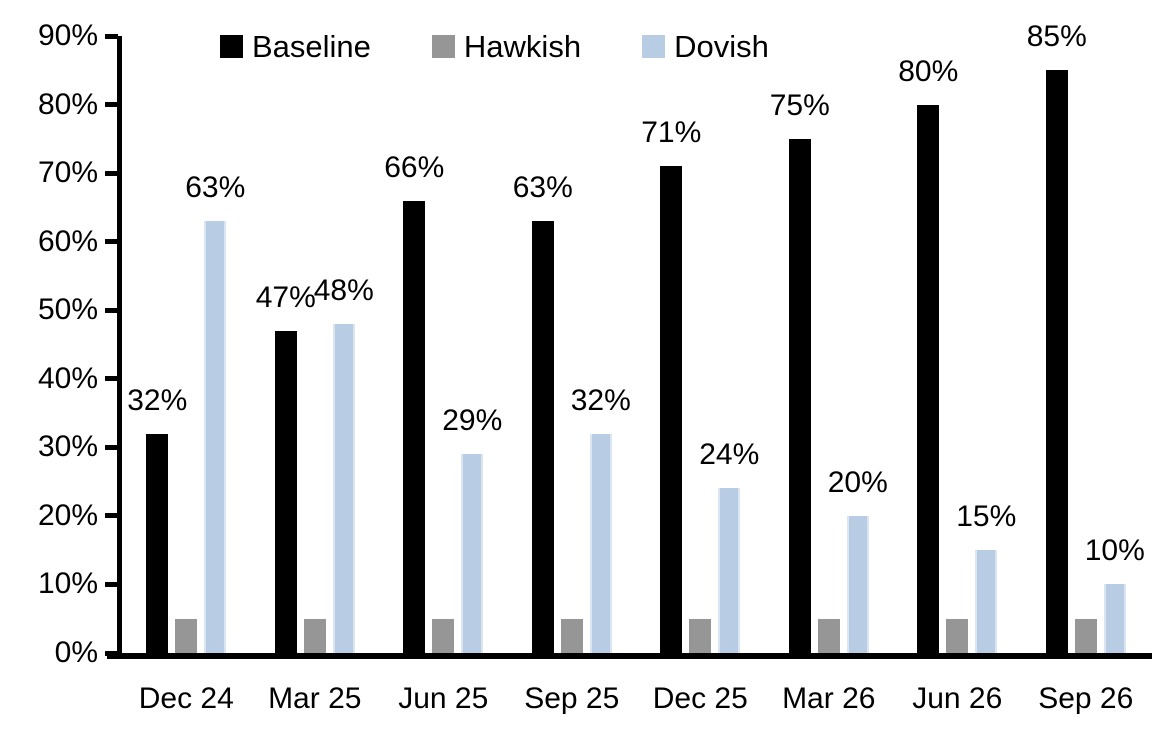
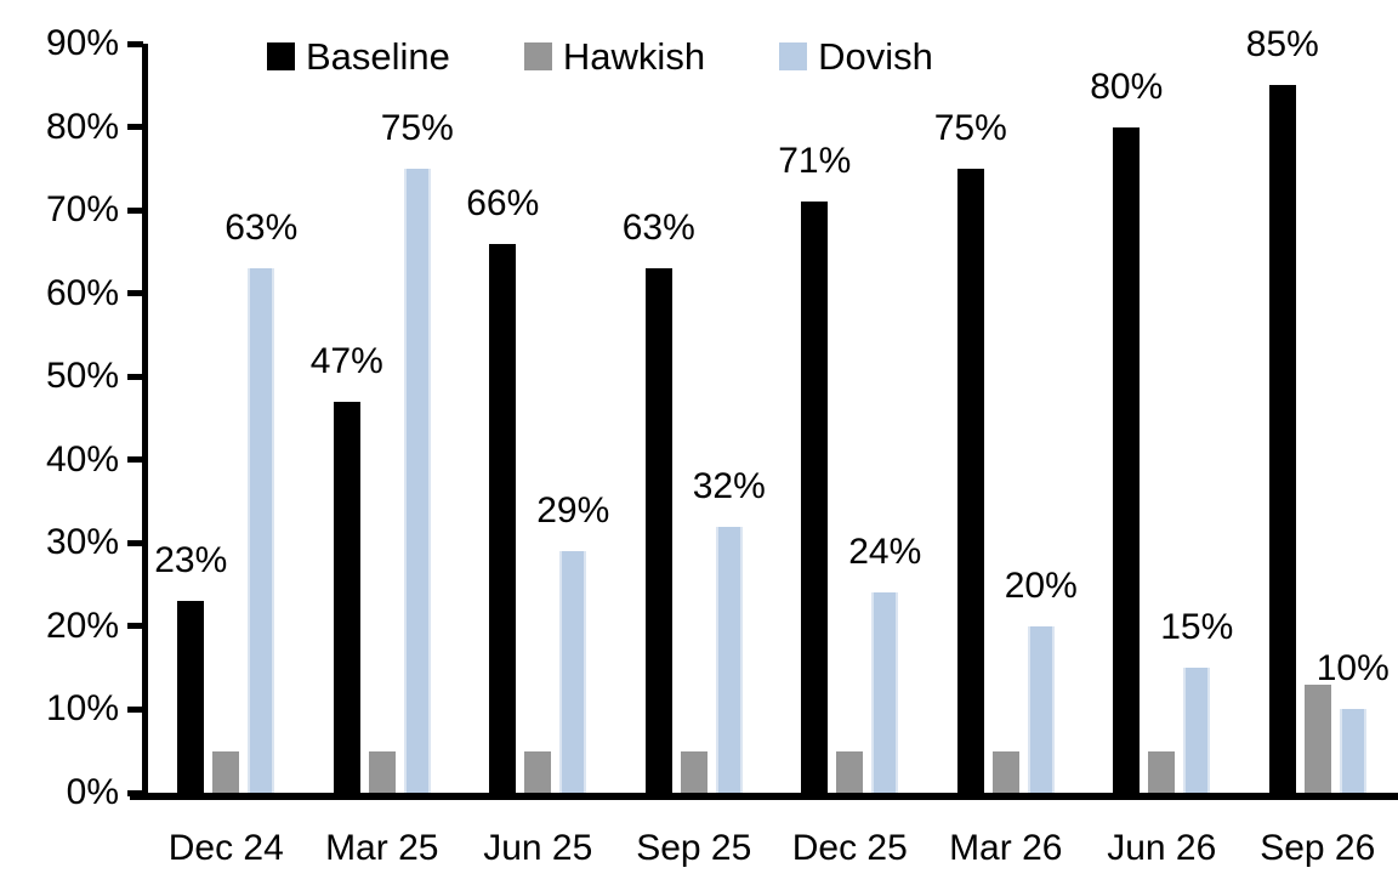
Baseline/Dec 24: 32% -> 23%
Dovish/Mar 25: 48% -> 75%
Hawkish/Sep 26: 5% -> 13%
